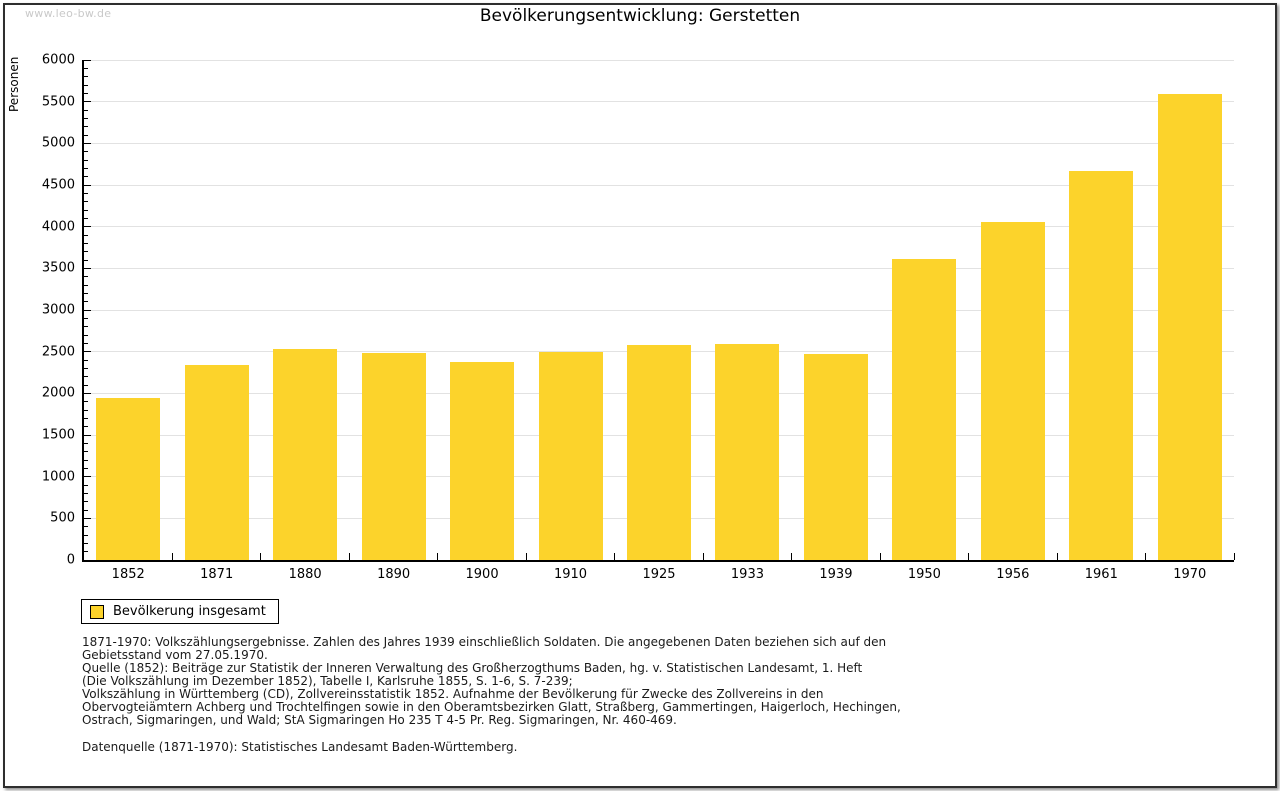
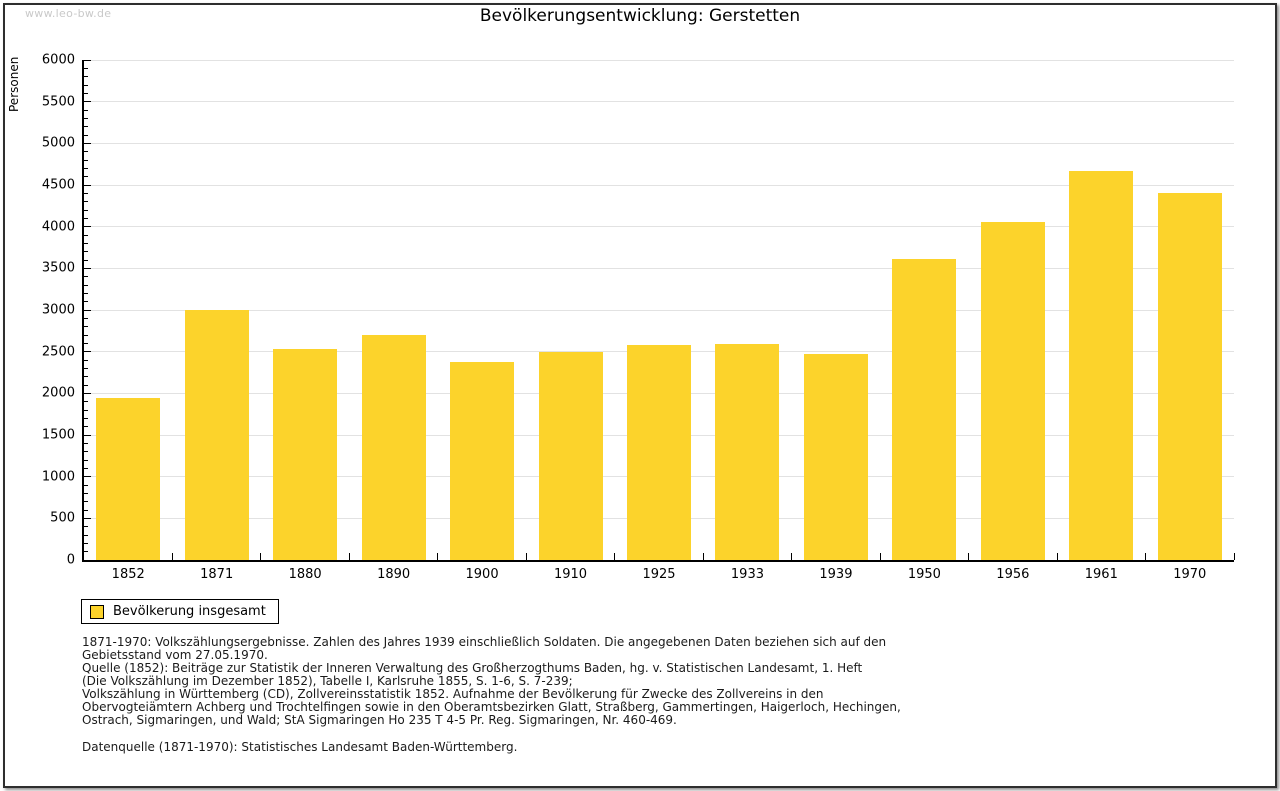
1871: 2300 -> 3000
1890: 2500 -> 2700
1970: 5600 -> 4400
